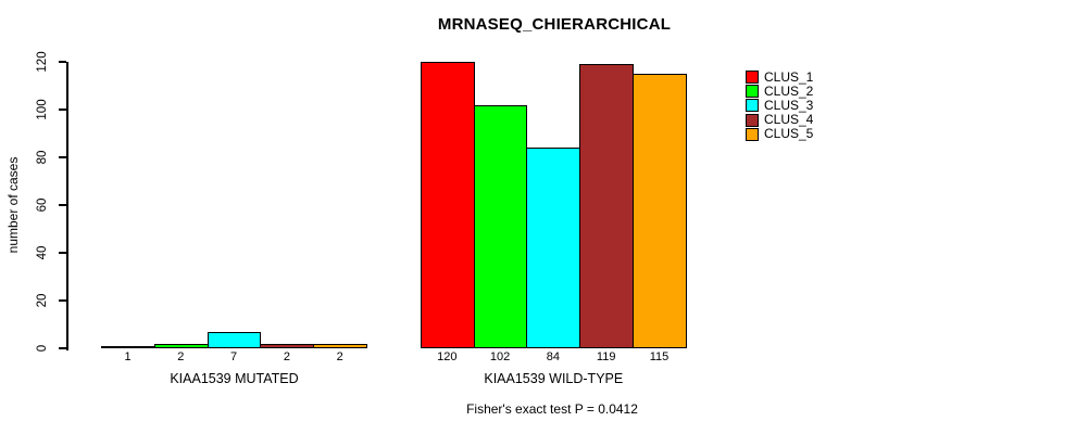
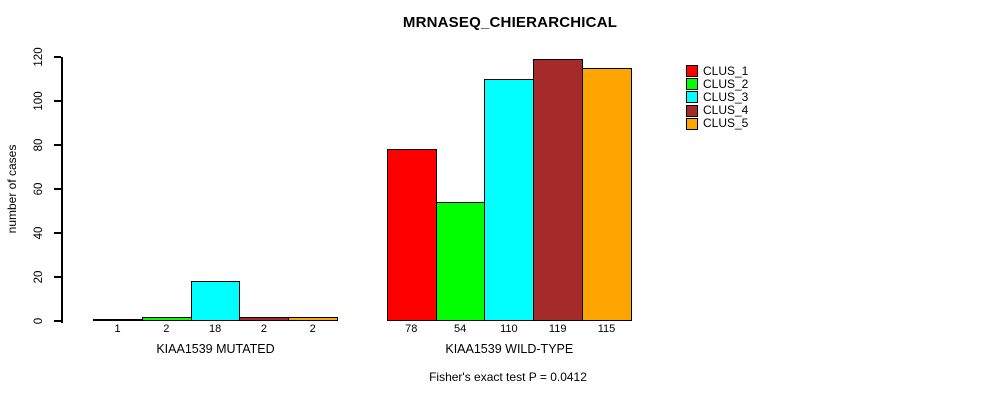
CLUS_3/KIAA1539 MUTATED: 7 -> 18
CLUS_1/KIAA1539 WILD-TYPE: 120 -> 78
CLUS_2/KIAA1539 WILD-TYPE: 102 -> 54
CLUS_3/KIAA1539 WILD-TYPE: 84 -> 110
